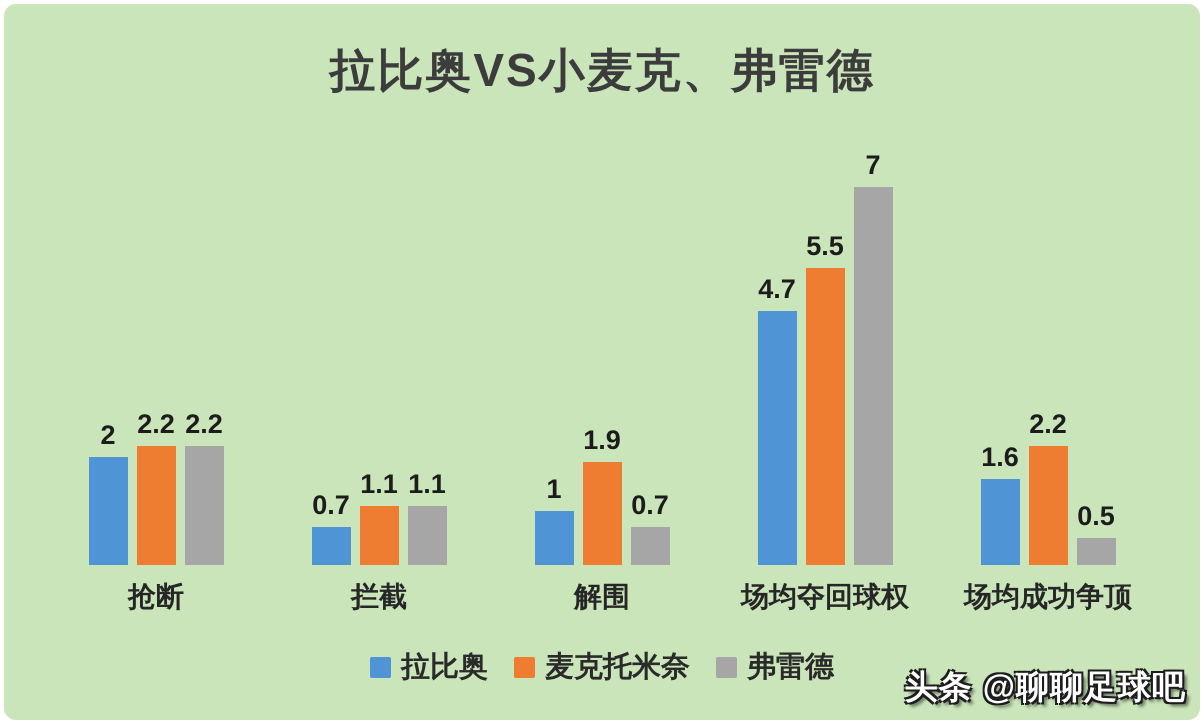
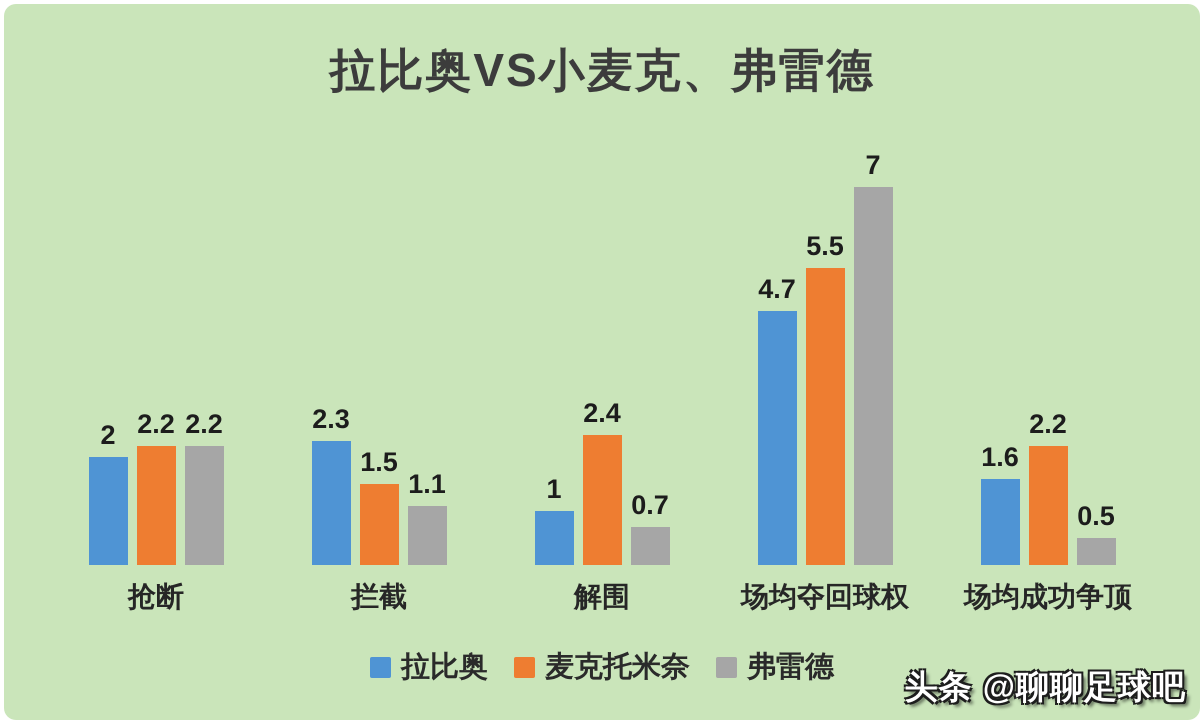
拉比奥/拦截: 0.7 -> 2.3
麦克托米奈/拦截: 1.1 -> 1.5
麦克托米奈/解围: 1.9 -> 2.4
